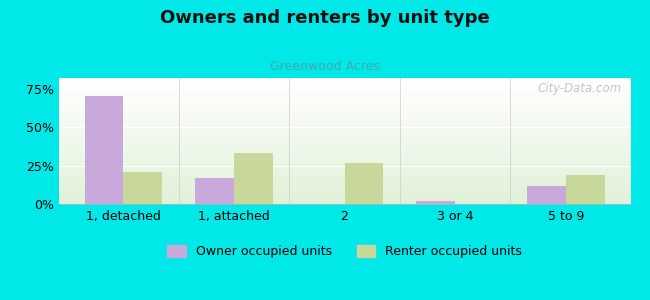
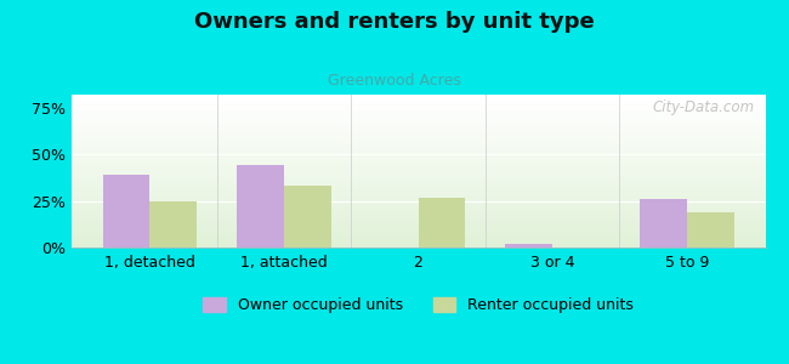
Owner occupied units/1, detached: 70% -> 39%
Renter occupied units/1, detached: 21% -> 25%
Owner occupied units/1, attached: 17% -> 44%
Owner occupied units/5 to 9: 12% -> 26%
